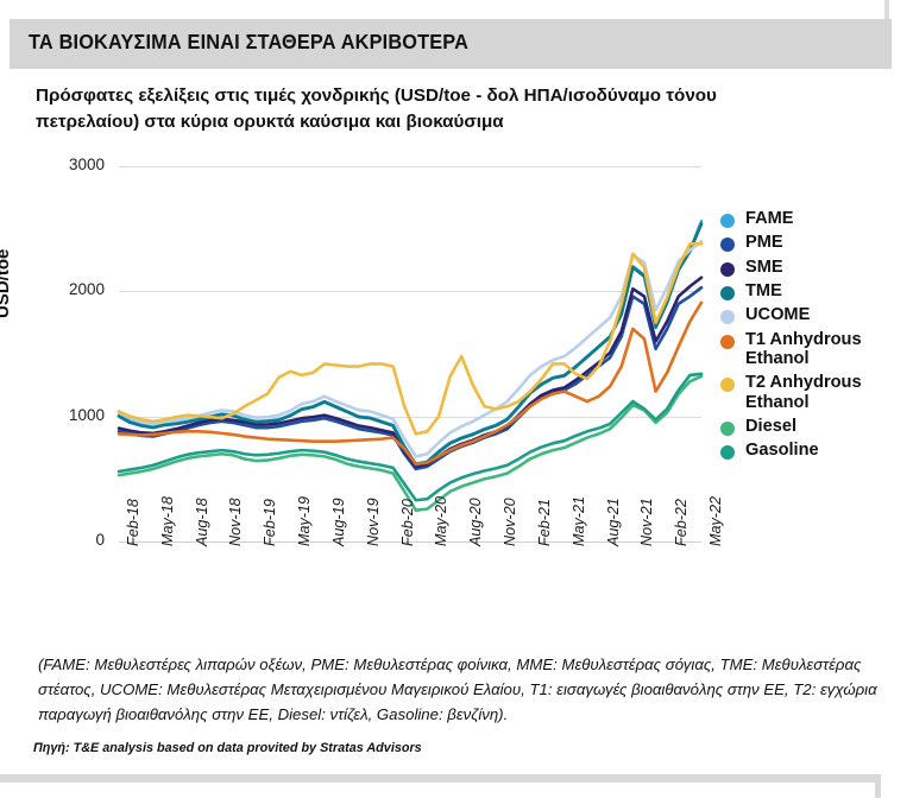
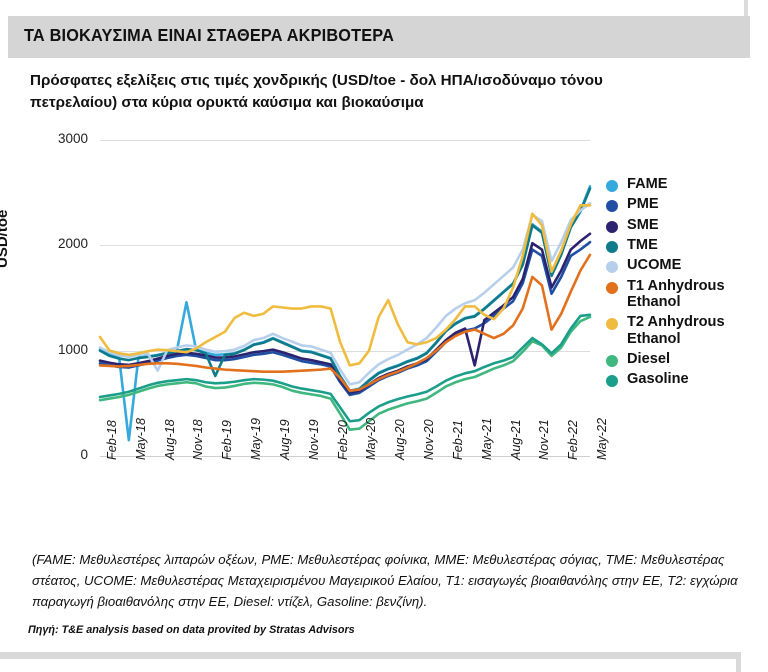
T2 Anhydrous Ethanol/Feb-18: 1040 -> 1130
FAME/May-18: 920 -> 150
UCOME/Aug-18: 980 -> 810
FAME/Nov-18: 1020 -> 1460
TME/Feb-19: 960 -> 760
SME/May-21: 1230 -> 860
